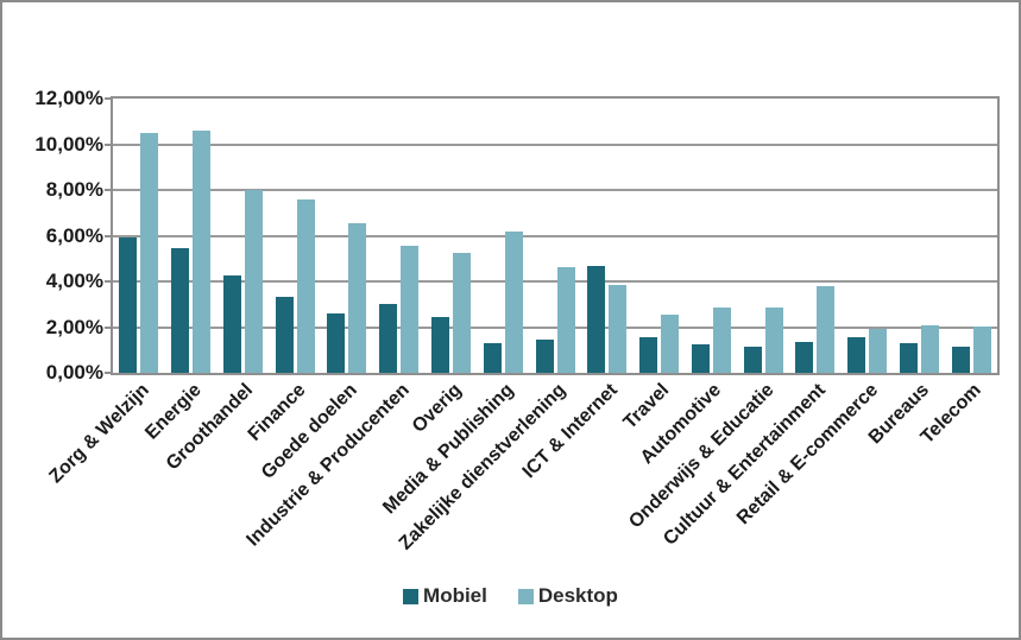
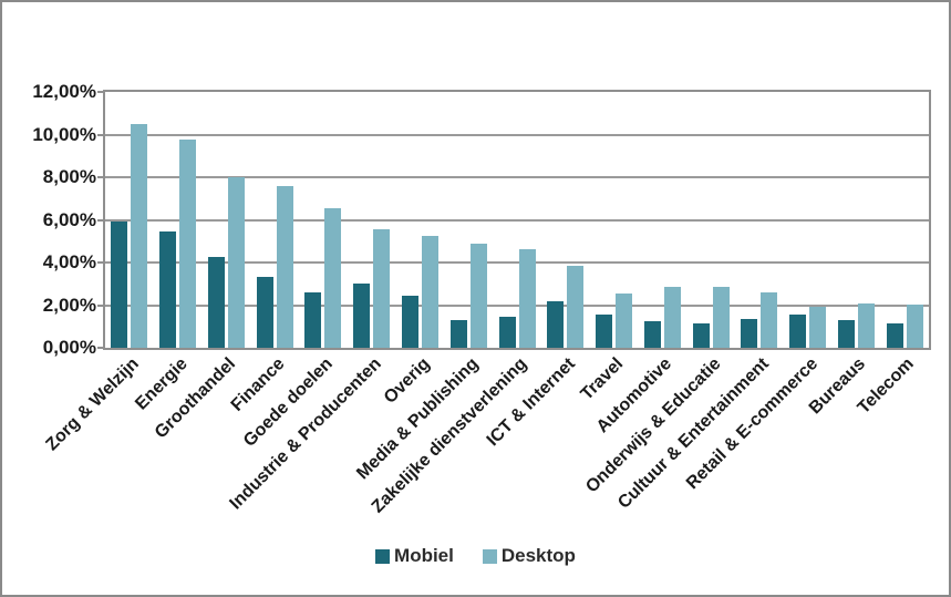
Desktop/Energie: 10,6% -> 9,8%
Desktop/Media & Publishing: 6,2% -> 4,9%
Mobiel/ICT & Internet: 4,7% -> 2,2%
Desktop/Cultuur & Entertainment: 3,8% -> 2,6%
